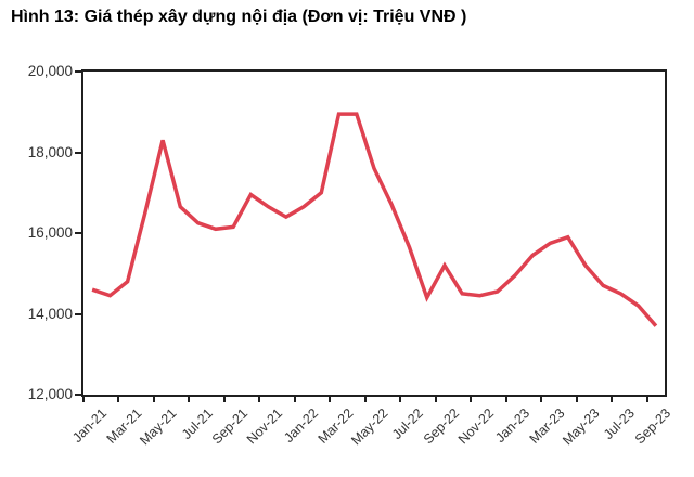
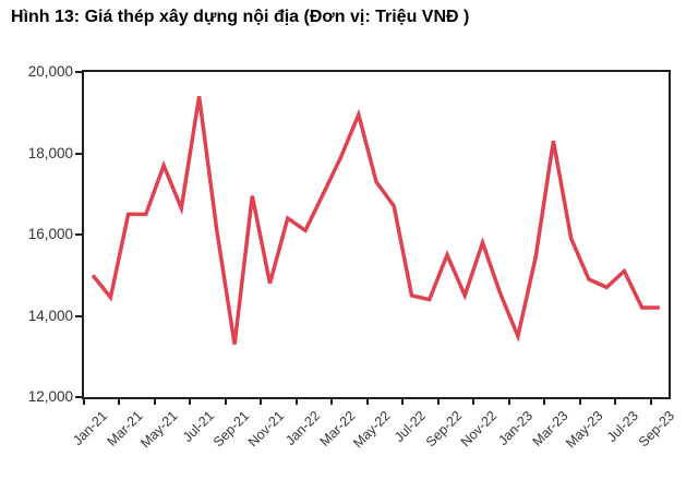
Jan-21: 14600 -> 15000
Mar-21: 14800 -> 16500
May-21: 18300 -> 17700
Jul-21: 16200 -> 19400
Sep-21: 16200 -> 13300
Nov-21: 16600 -> 14800
Jan-22: 16600 -> 16100
Mar-22: 19000 -> 17900
May-22: 17600 -> 17300
Jul-22: 15600 -> 14500
Sep-22: 15200 -> 15500
Nov-22: 14400 -> 15800
Jan-23: 15000 -> 13500
Mar-23: 15800 -> 18300
May-23: 15200 -> 14900
Jul-23: 14500 -> 15100
Sep-23: 13700 -> 14200
